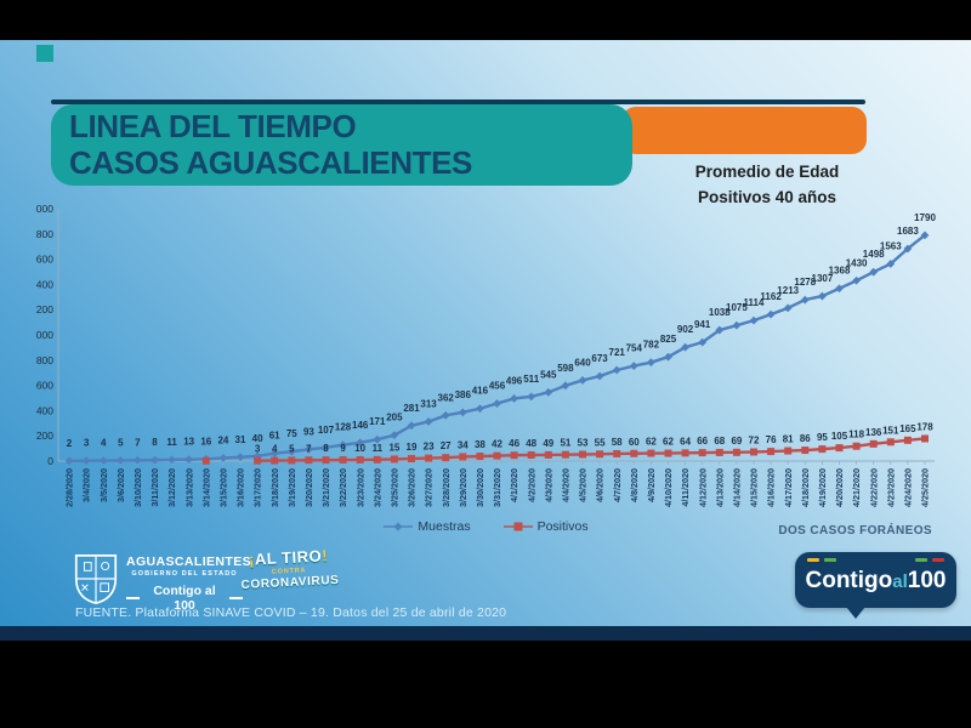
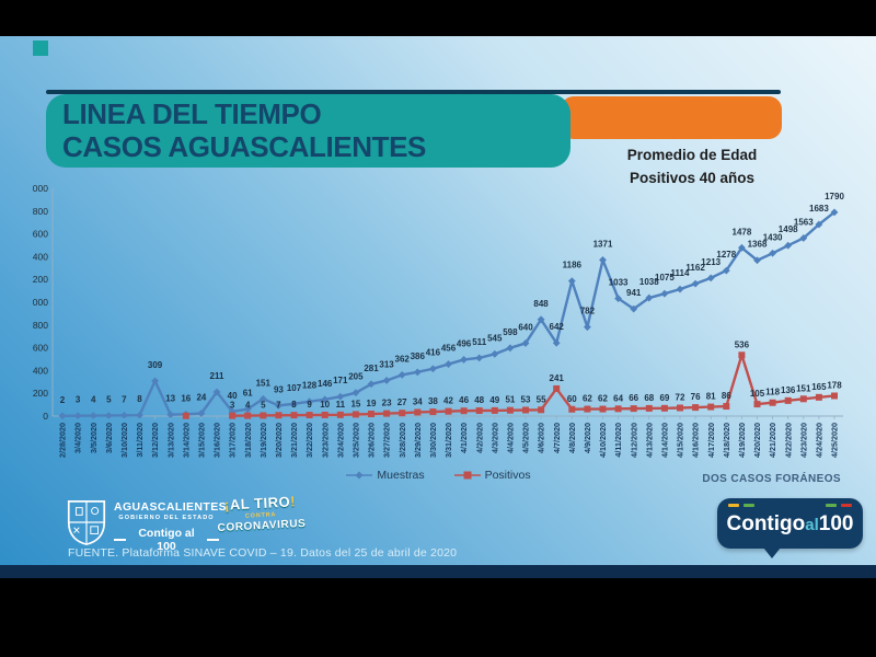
Muestras/3/12/2020: 11 -> 309
Muestras/3/16/2020: 31 -> 211
Muestras/3/19/2020: 75 -> 151
Muestras/4/6/2020: 673 -> 848
Muestras/4/7/2020: 721 -> 642
Positivos/4/7/2020: 58 -> 241
Muestras/4/8/2020: 754 -> 1186
Muestras/4/10/2020: 825 -> 1371
Muestras/4/11/2020: 902 -> 1033
Muestras/4/19/2020: 1307 -> 1478
Positivos/4/19/2020: 95 -> 536
